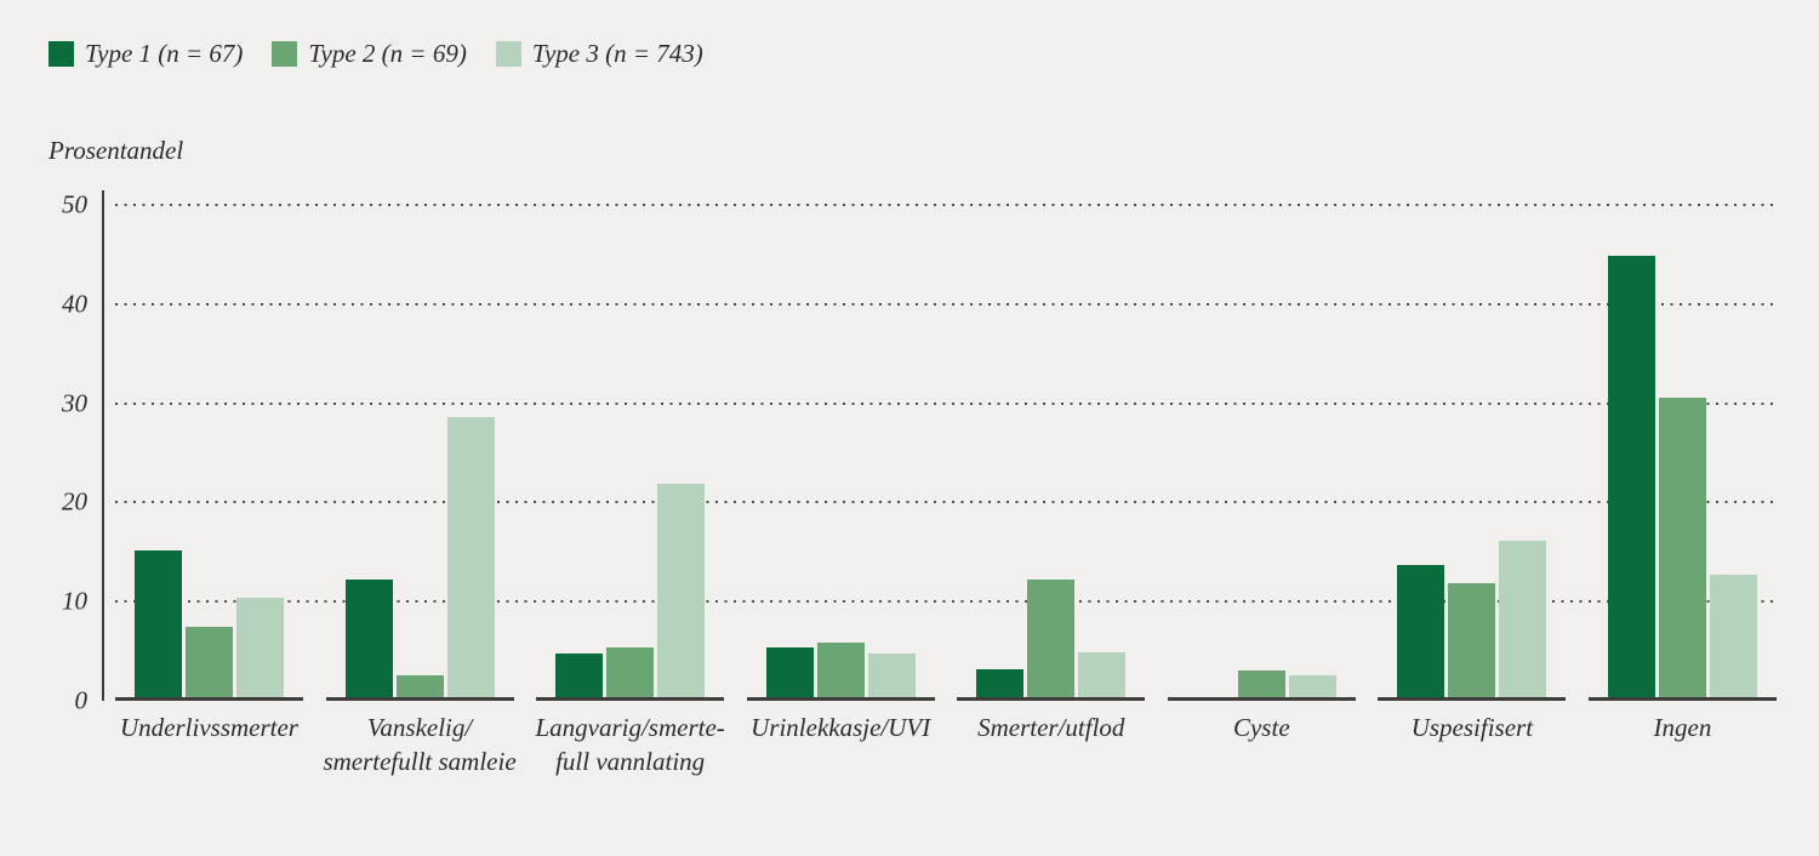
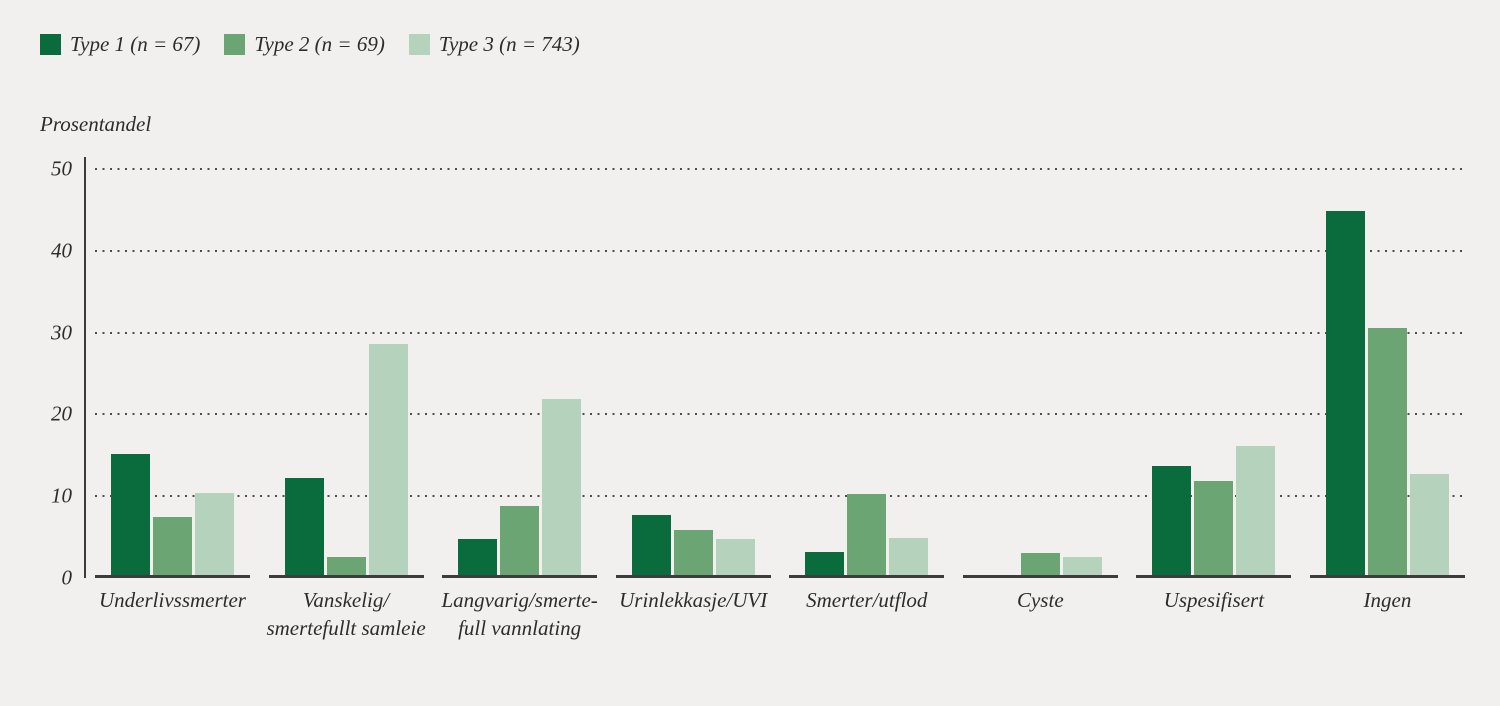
Type 2 (n = 69)/Langvarig/smerte- full vannlating: 5 -> 8
Type 1 (n = 67)/Urinlekkasje/UVI: 5 -> 7
Type 2 (n = 69)/Smerter/utflod: 12 -> 10
